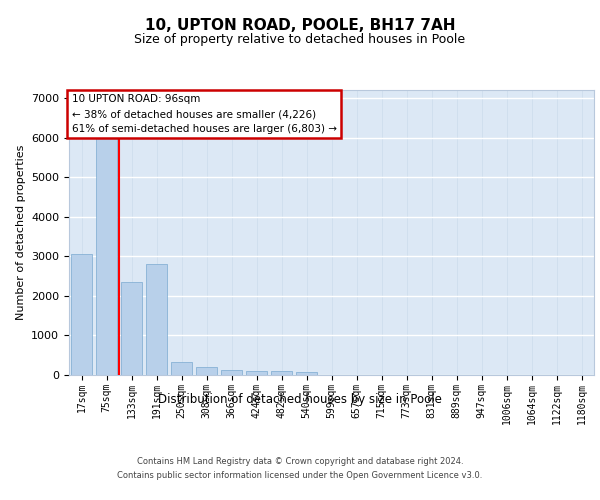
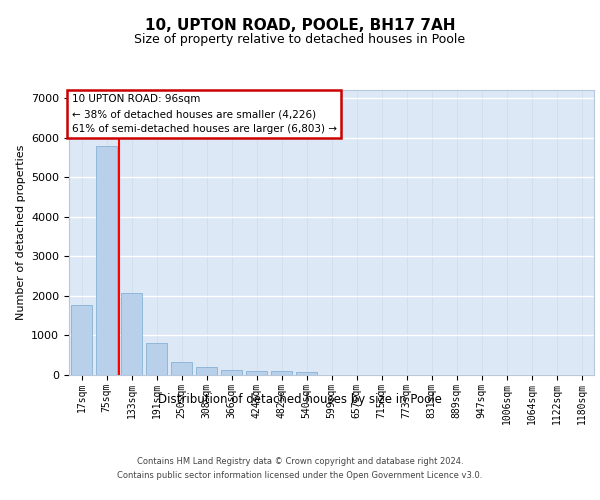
17sqm: 3050 -> 1780
75sqm: 6000 -> 5780
133sqm: 2350 -> 2060
191sqm: 2800 -> 820
